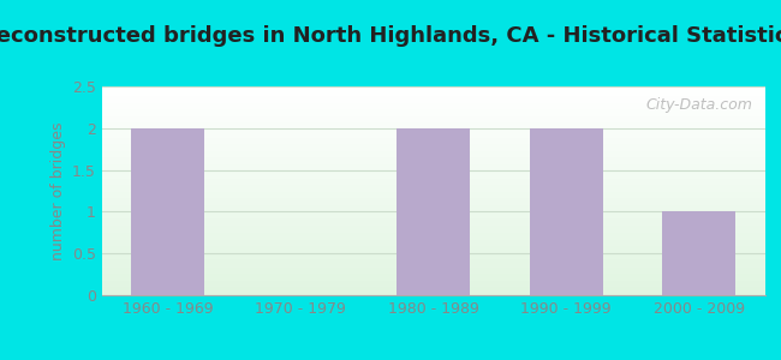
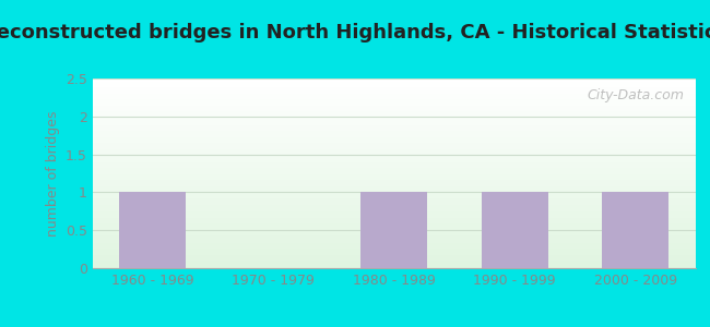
1960 - 1969: 2 -> 1
1980 - 1989: 2 -> 1
1990 - 1999: 2 -> 1
